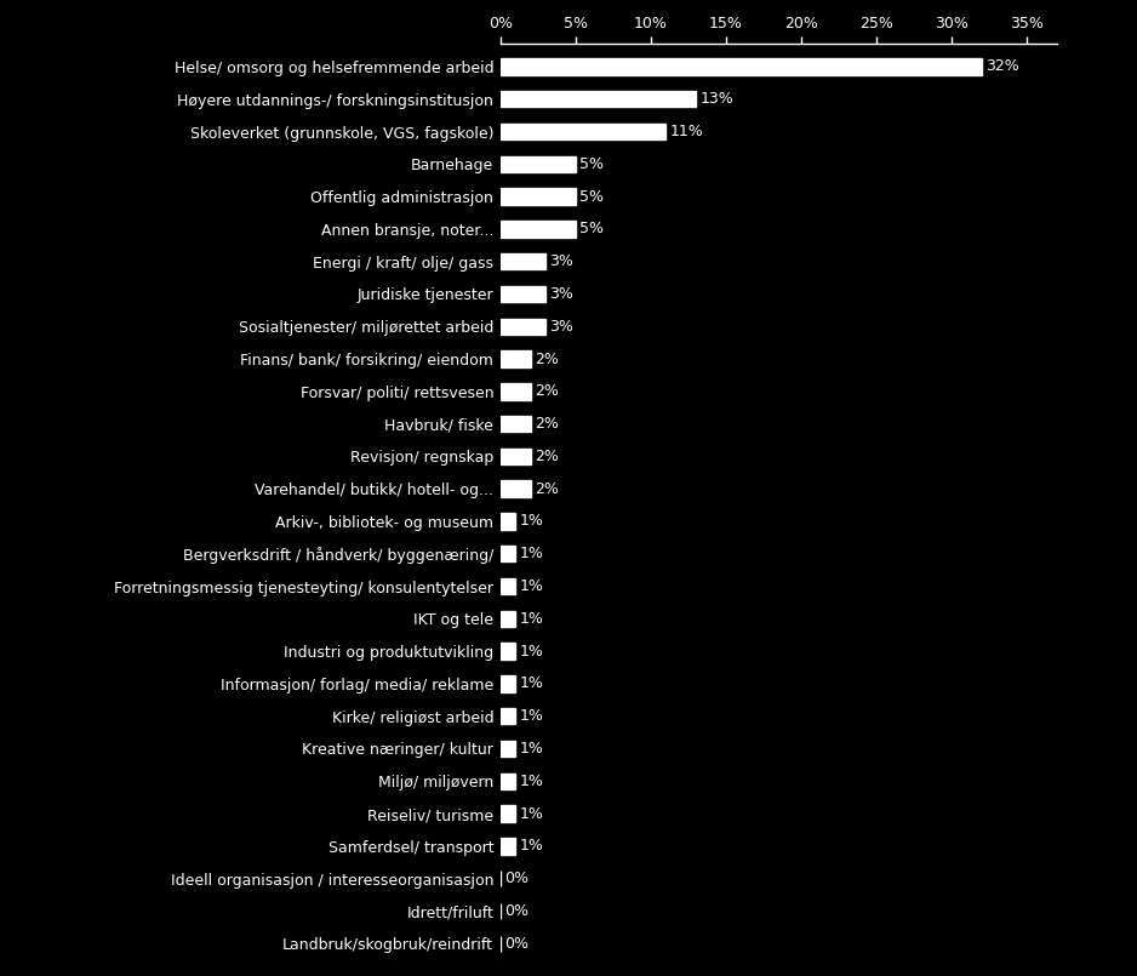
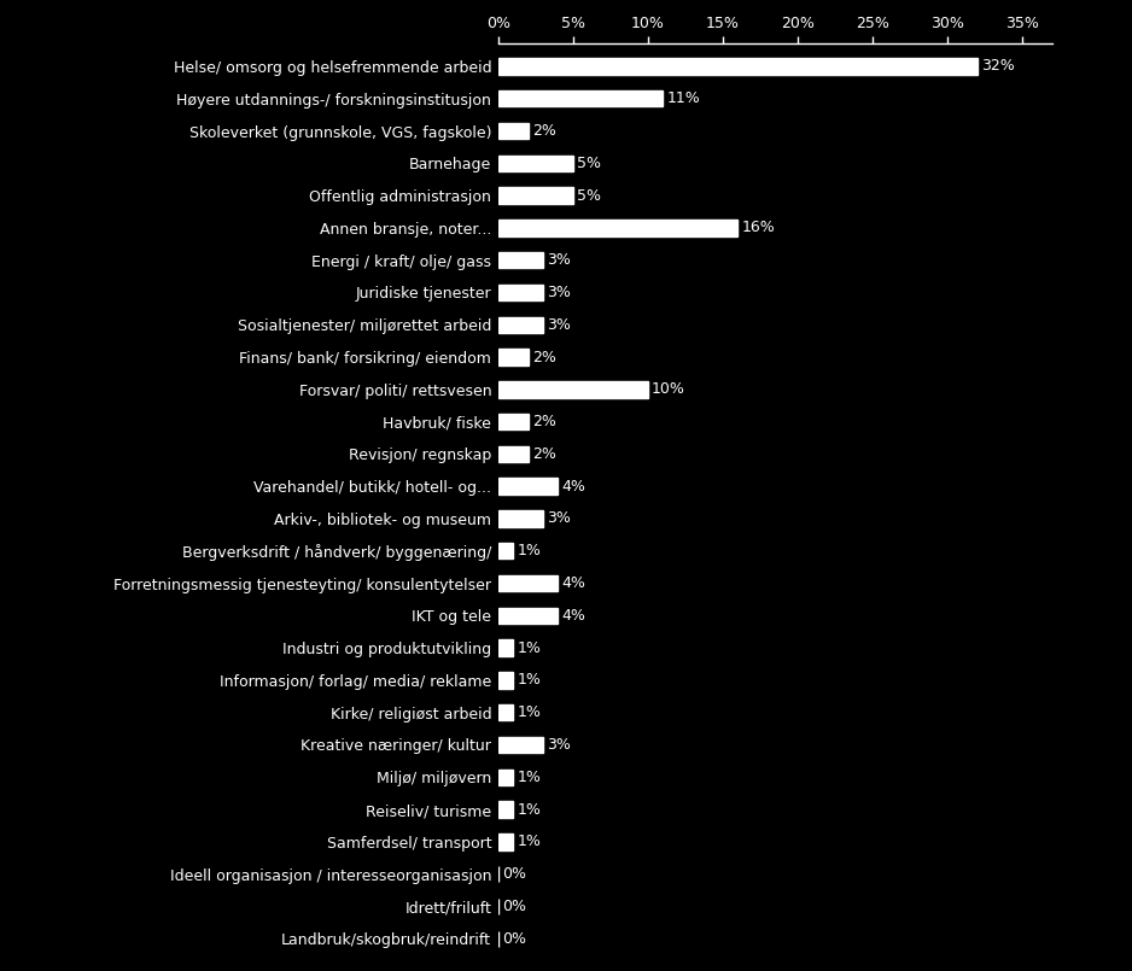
Høyere utdannings-/ forskningsinstitusjon: 13% -> 11%
Skoleverket (grunnskole, VGS, fagskole): 11% -> 2%
Annen bransje, noter...: 5% -> 16%
Forsvar/ politi/ rettsvesen: 2% -> 10%
Varehandel/ butikk/ hotell- og...: 2% -> 4%
Arkiv-, bibliotek- og museum: 1% -> 3%
Forretningsmessig tjenesteyting/ konsulentytelser: 1% -> 4%
IKT og tele: 1% -> 4%
Kreative næringer/ kultur: 1% -> 3%
